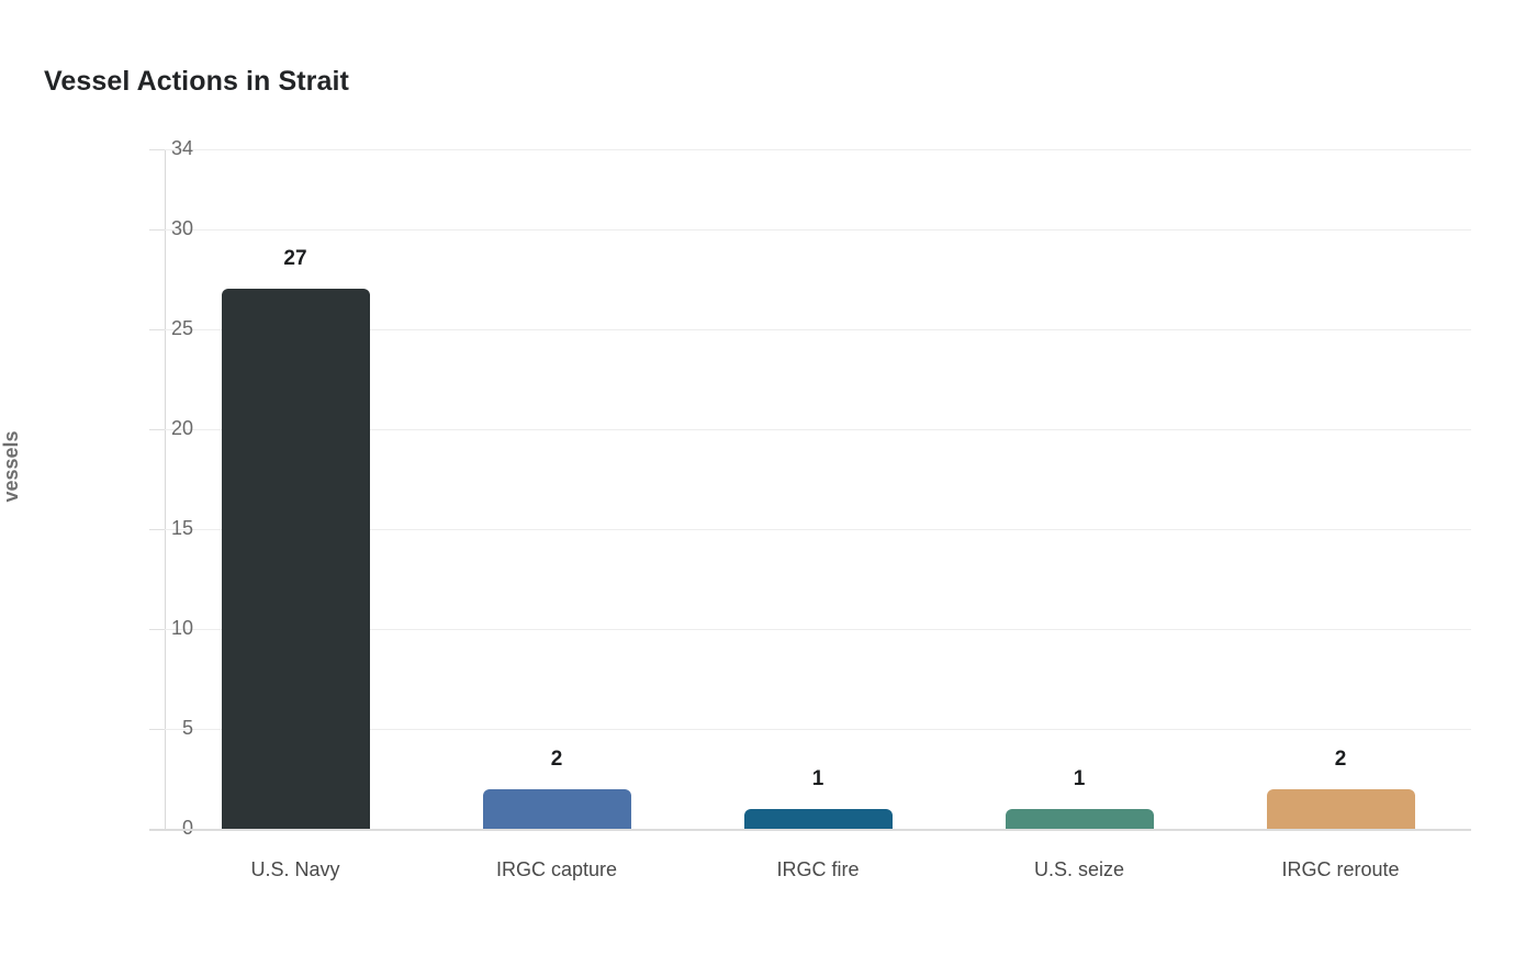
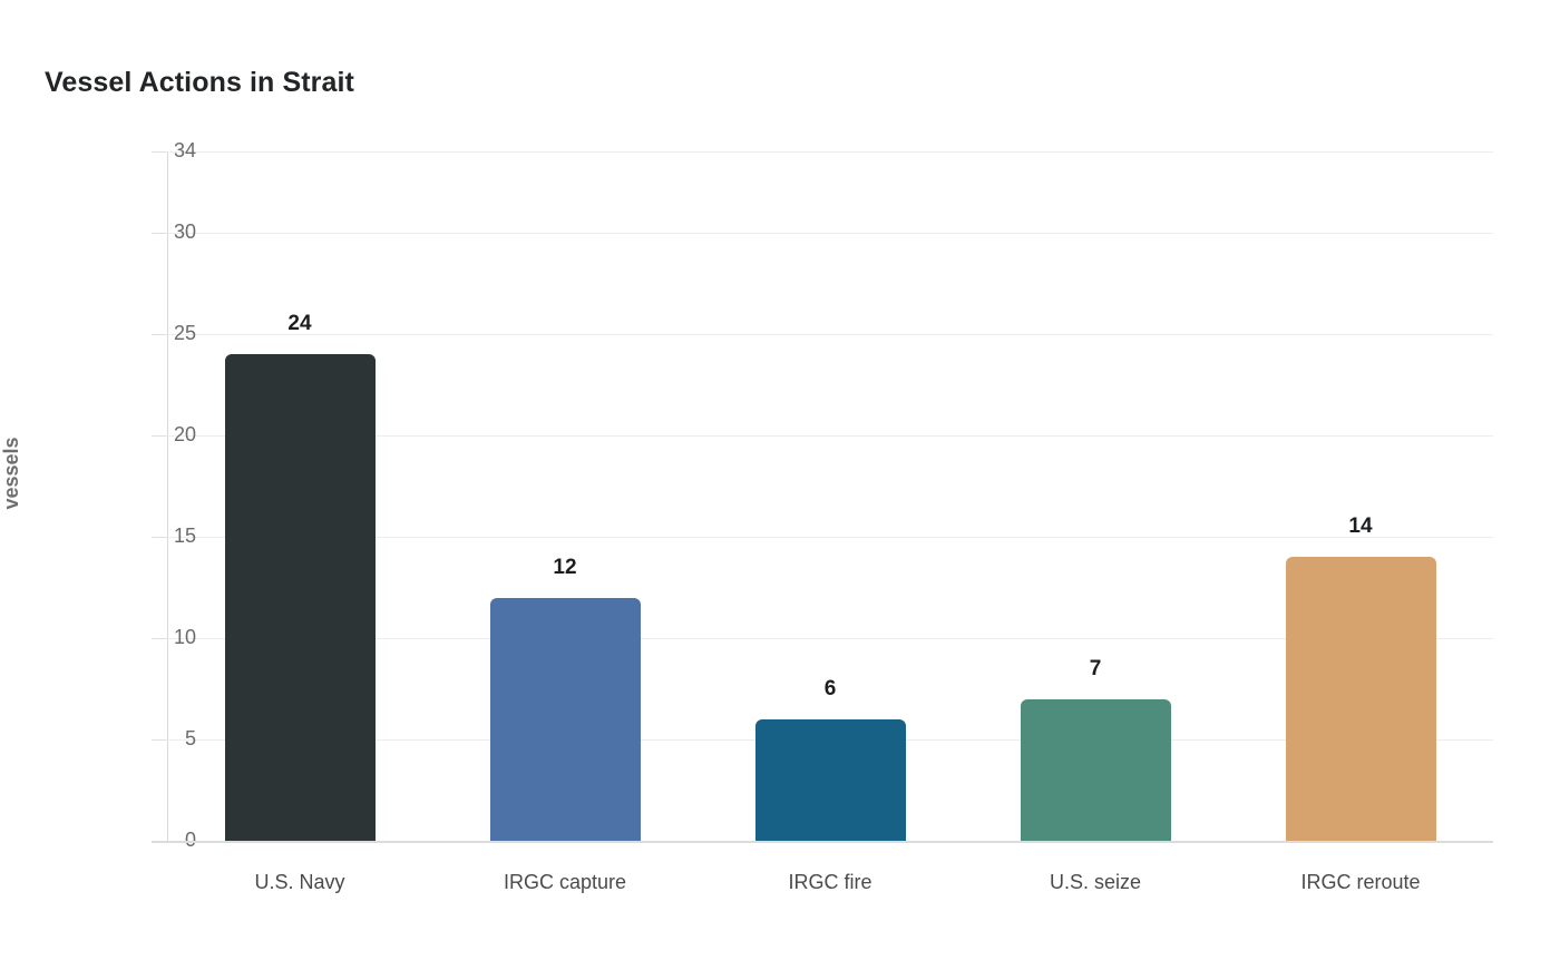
U.S. Navy: 27 -> 24
IRGC capture: 2 -> 12
IRGC fire: 1 -> 6
U.S. seize: 1 -> 7
IRGC reroute: 2 -> 14
